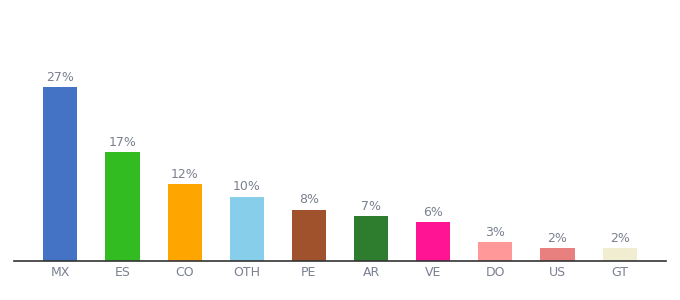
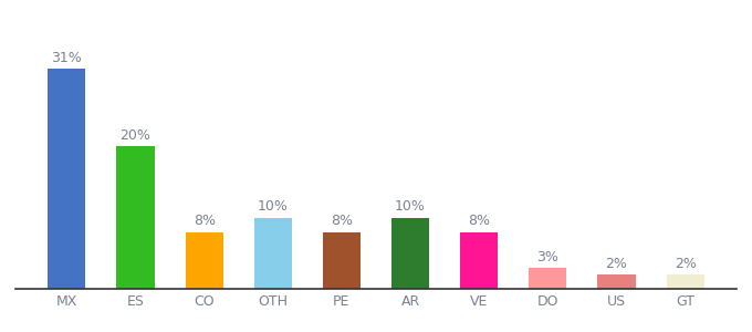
MX: 27% -> 31%
ES: 17% -> 20%
CO: 12% -> 8%
AR: 7% -> 10%
VE: 6% -> 8%
